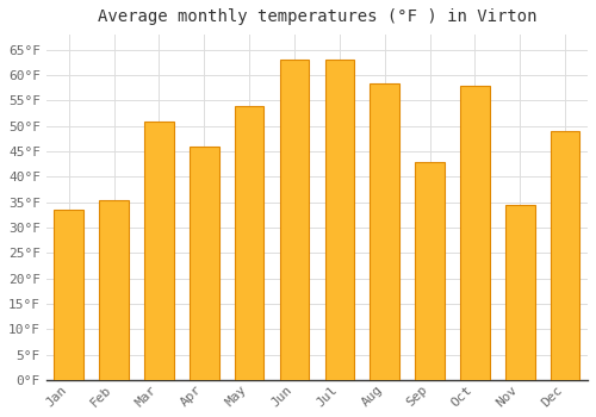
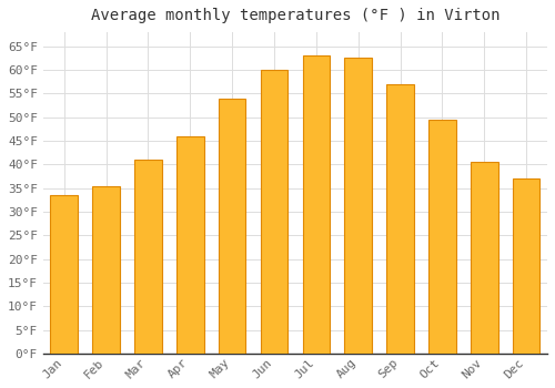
Mar: 51.0°F -> 41.0°F
Jun: 63.0°F -> 60.0°F
Aug: 58.5°F -> 62.5°F
Sep: 43.0°F -> 57.0°F
Oct: 58.0°F -> 49.5°F
Nov: 34.5°F -> 40.5°F
Dec: 49.0°F -> 37.0°F
